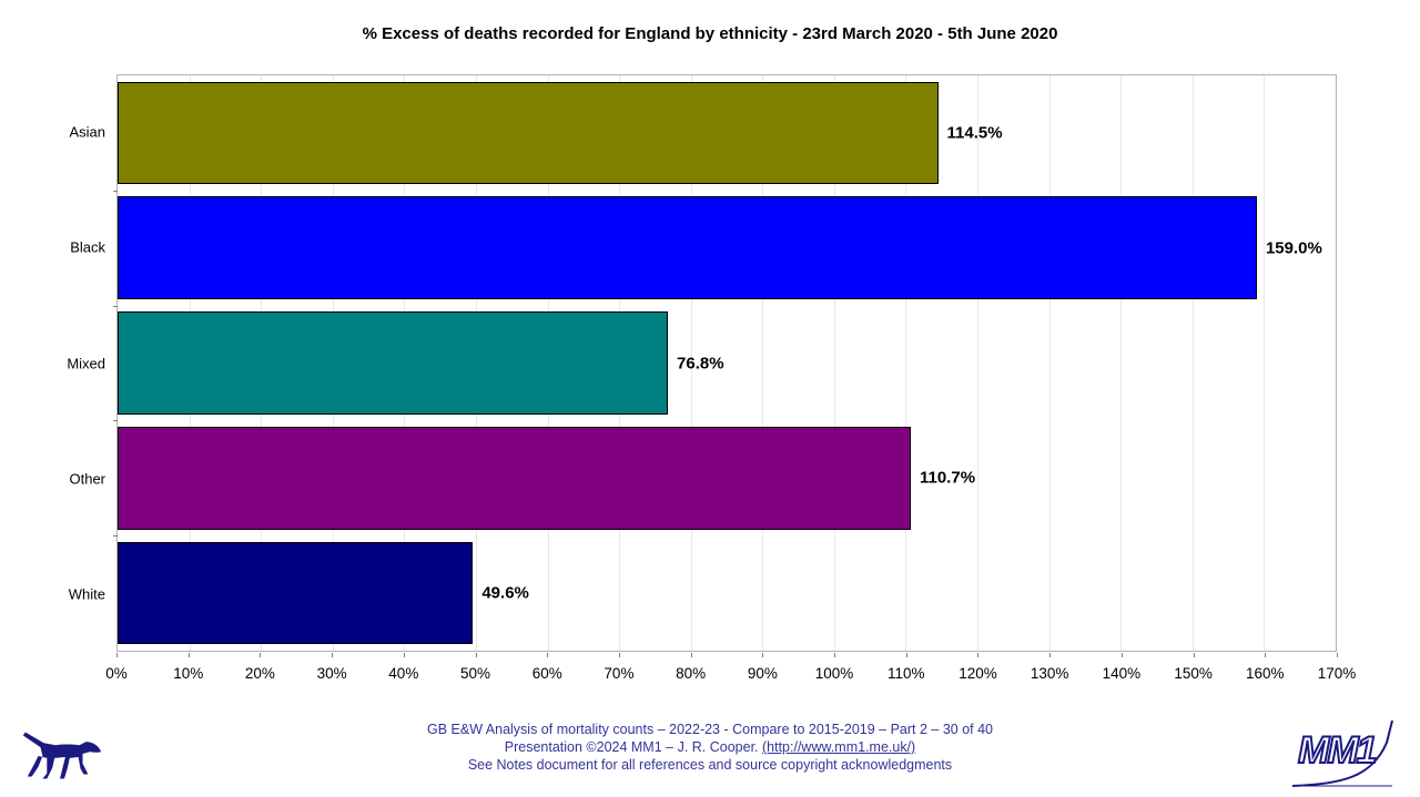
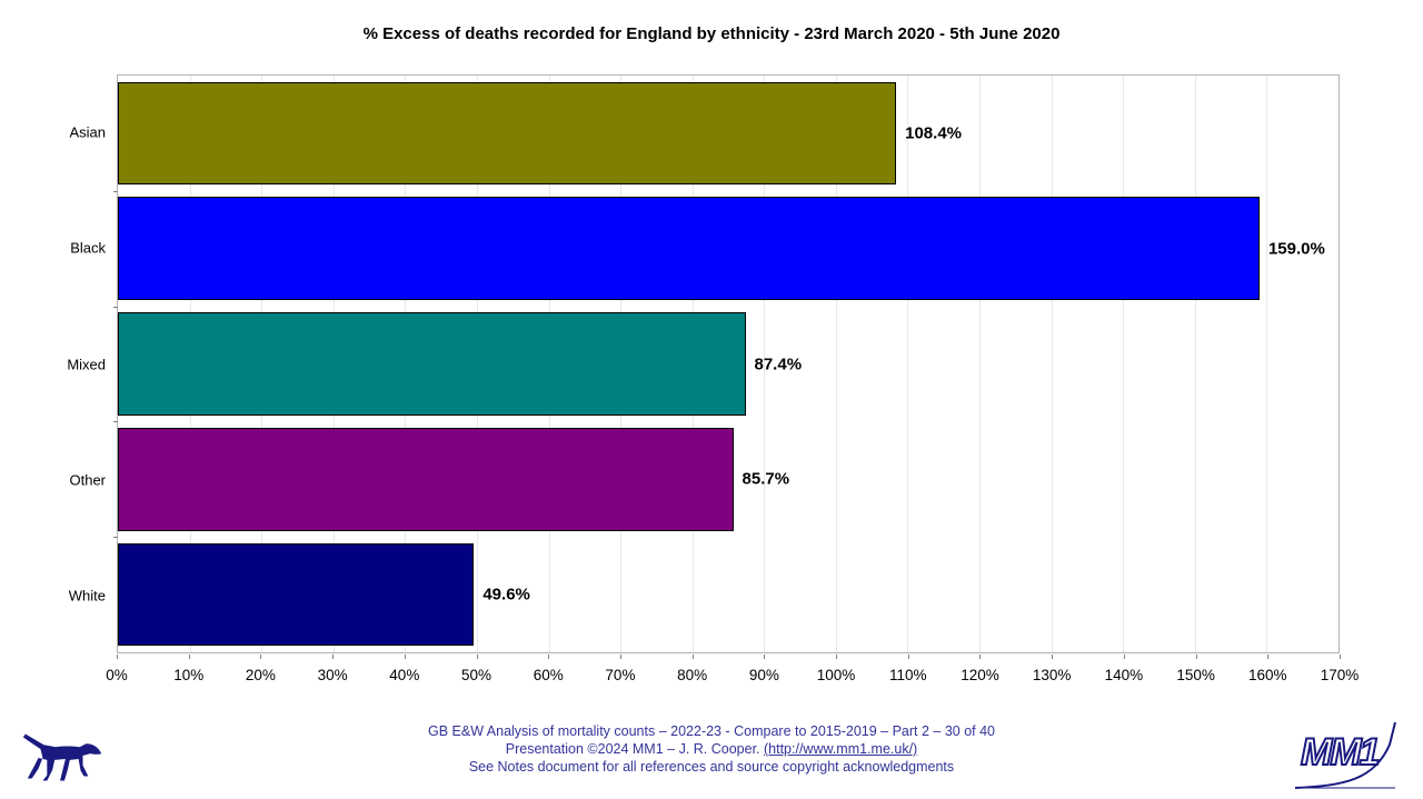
Asian: 114.5% -> 108.4%
Mixed: 76.8% -> 87.4%
Other: 110.7% -> 85.7%
